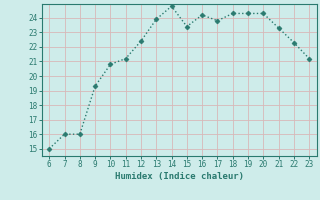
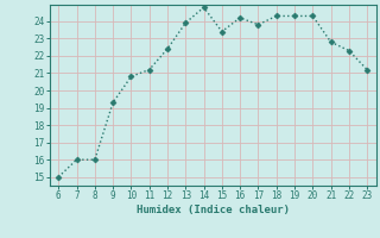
21: 23.3 -> 22.8
